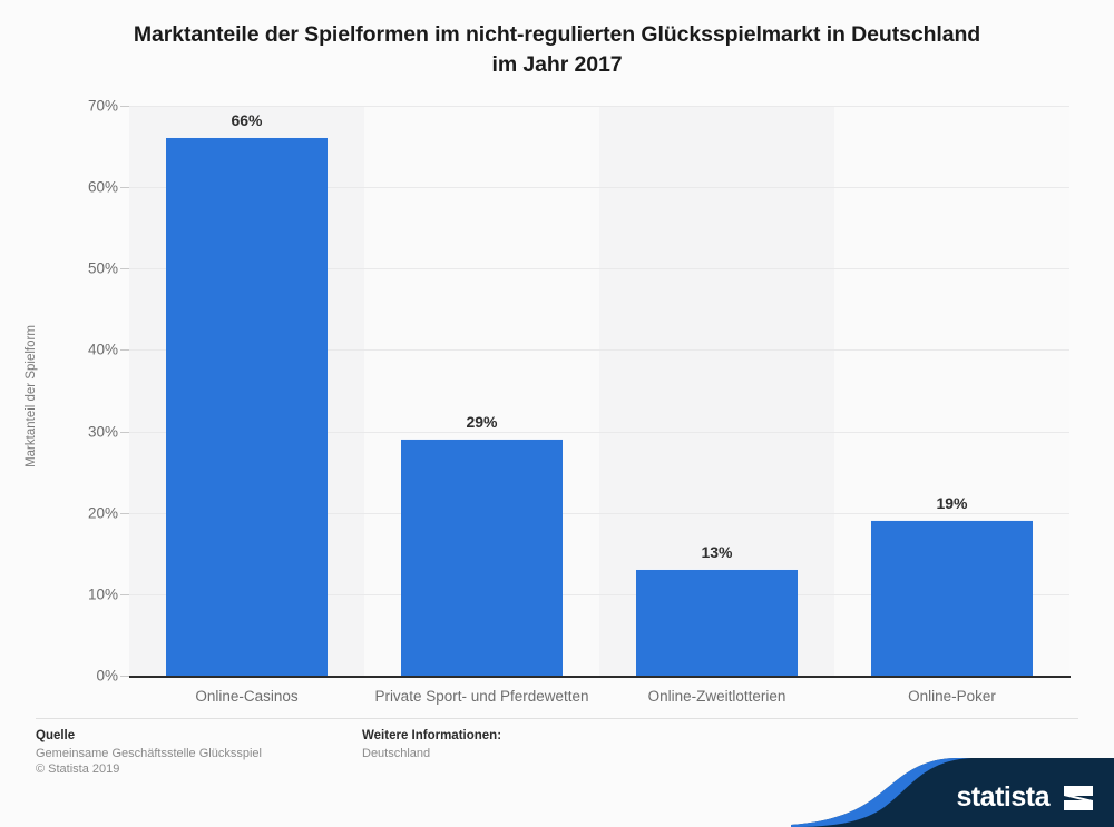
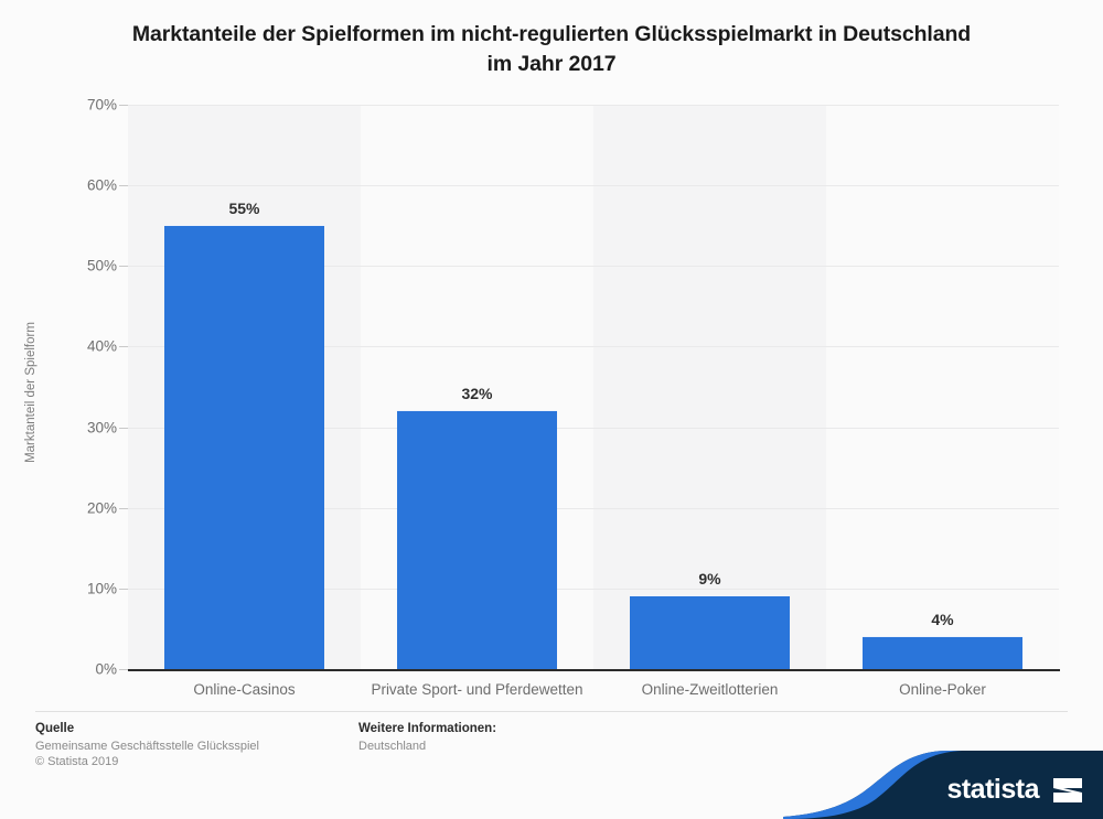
Online-Casinos: 66% -> 55%
Private Sport- und Pferdewetten: 29% -> 32%
Online-Zweitlotterien: 13% -> 9%
Online-Poker: 19% -> 4%
